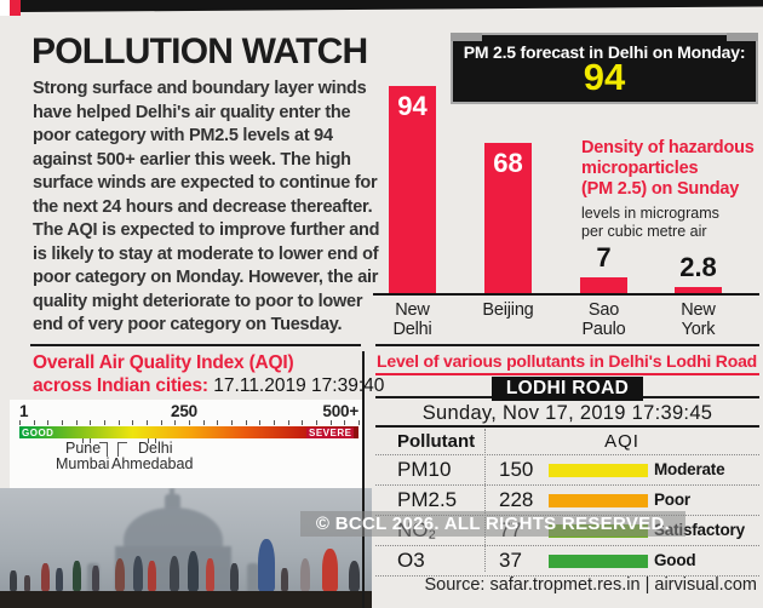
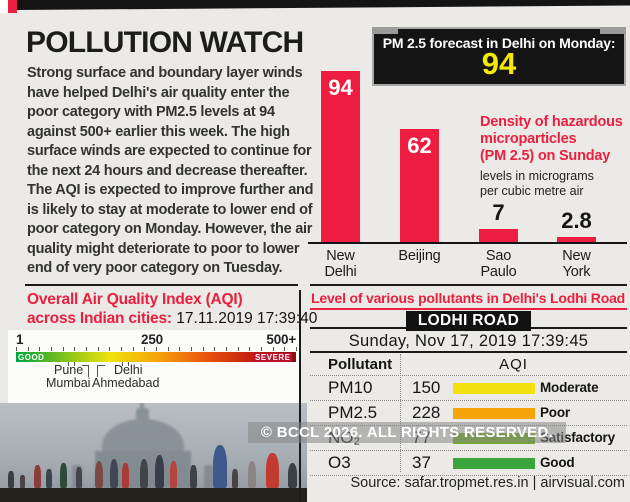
Beijing: 68 -> 62
